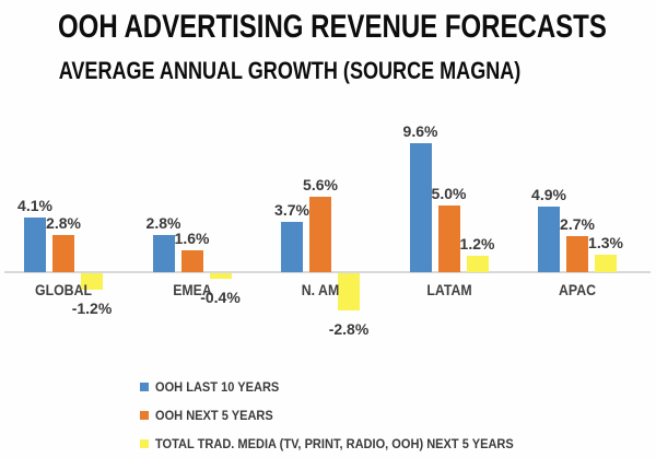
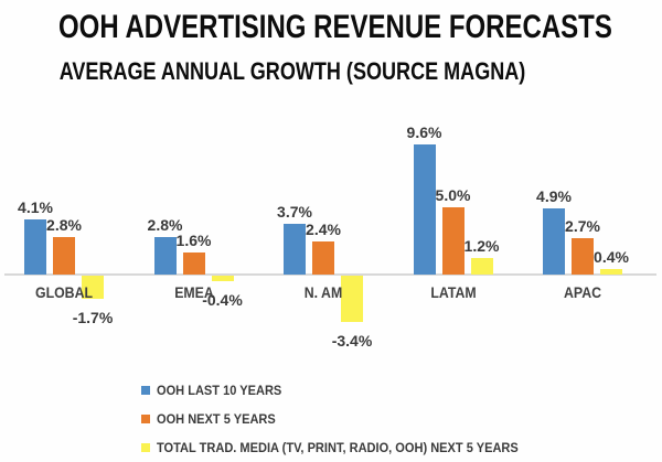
TOTAL TRAD. MEDIA (TV, PRINT, RADIO, OOH) NEXT 5 YEARS/GLOBAL: -1.2% -> -1.7%
OOH NEXT 5 YEARS/N. AM: 5.6% -> 2.4%
TOTAL TRAD. MEDIA (TV, PRINT, RADIO, OOH) NEXT 5 YEARS/N. AM: -2.8% -> -3.4%
TOTAL TRAD. MEDIA (TV, PRINT, RADIO, OOH) NEXT 5 YEARS/APAC: 1.3% -> 0.4%
